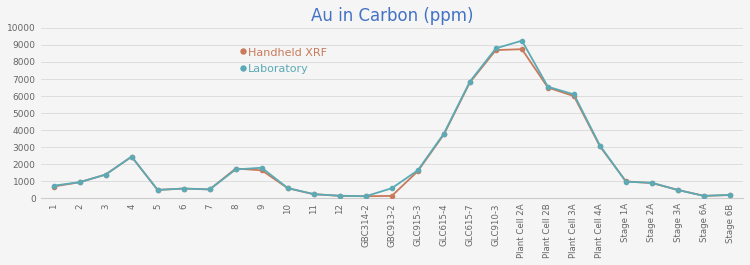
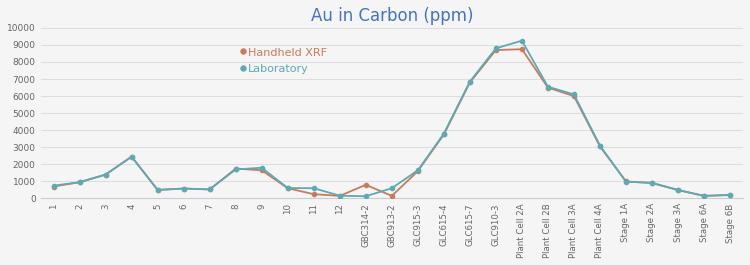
Laboratory/11: 200 -> 600
Handheld XRF/GBC314-2: 100 -> 800
